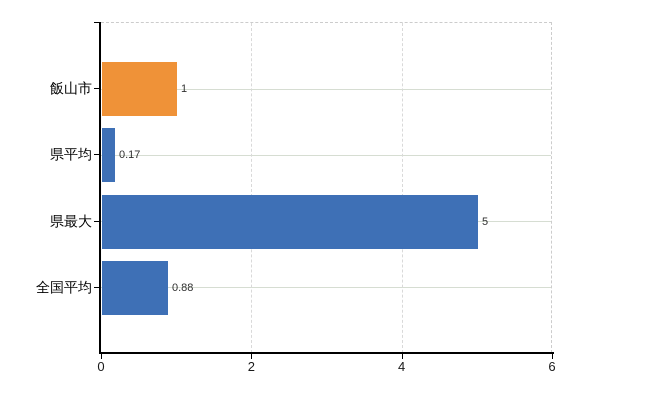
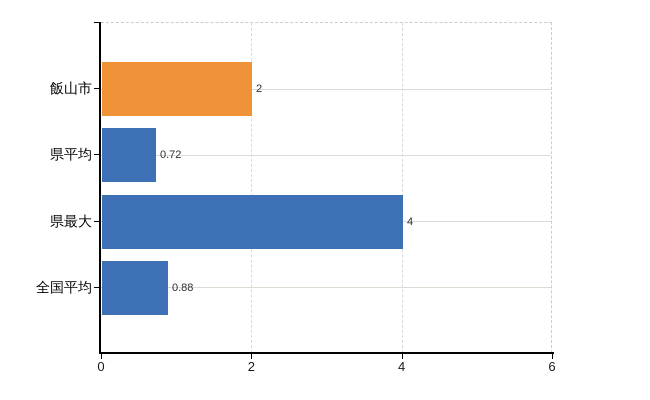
飯山市: 1 -> 2
県平均: 0.17 -> 0.72
県最大: 5 -> 4
